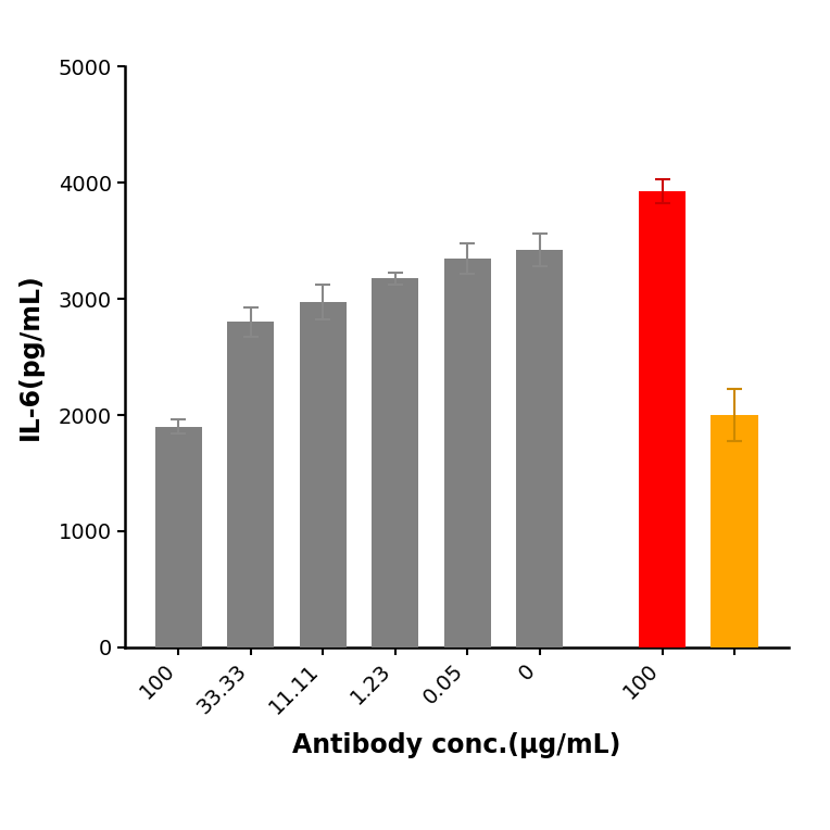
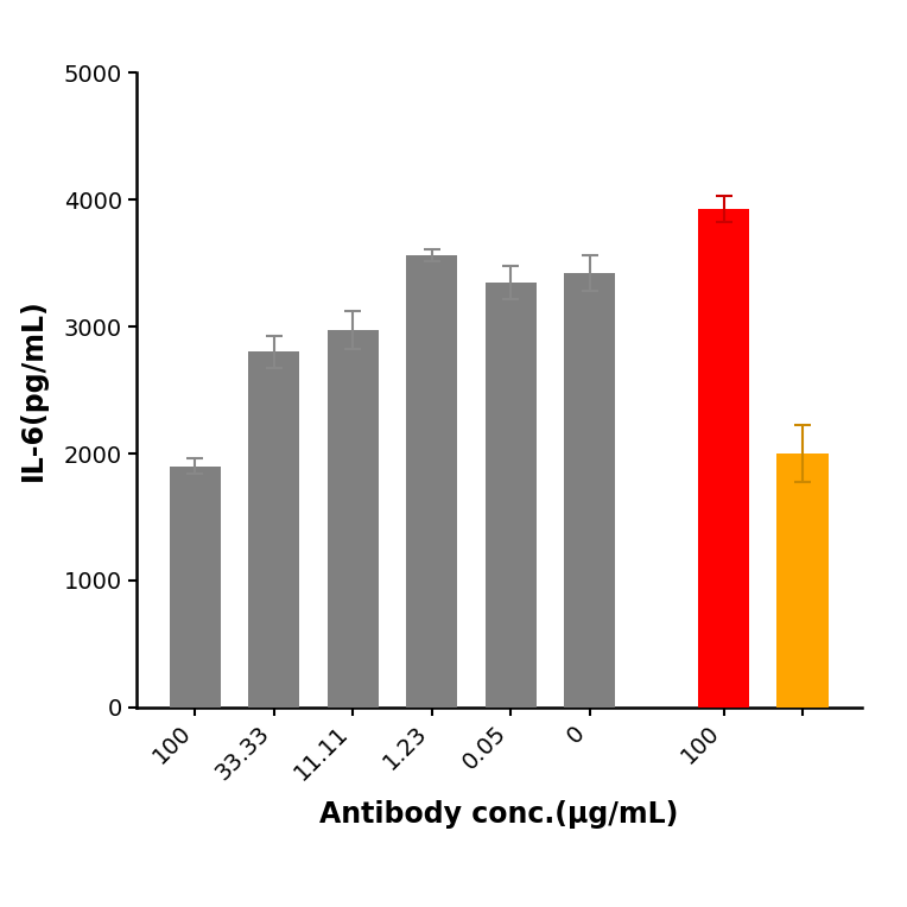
1.23: 3180 -> 3560
